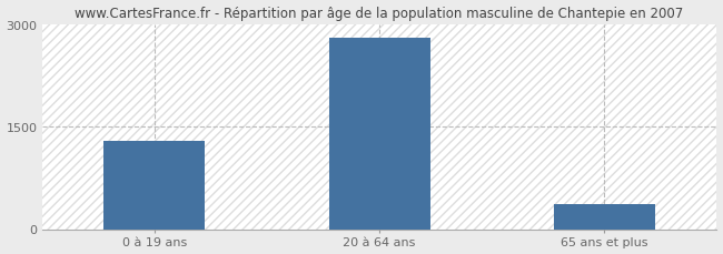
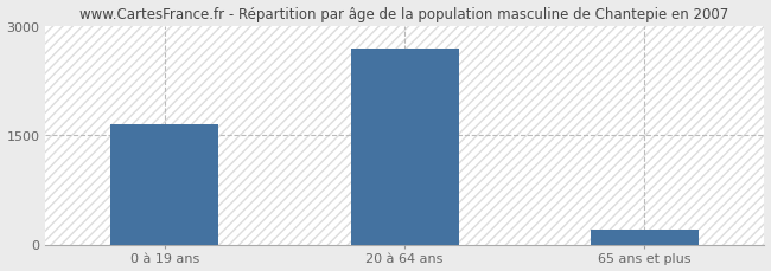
0 à 19 ans: 1290 -> 1640
20 à 64 ans: 2790 -> 2680
65 ans et plus: 360 -> 200
